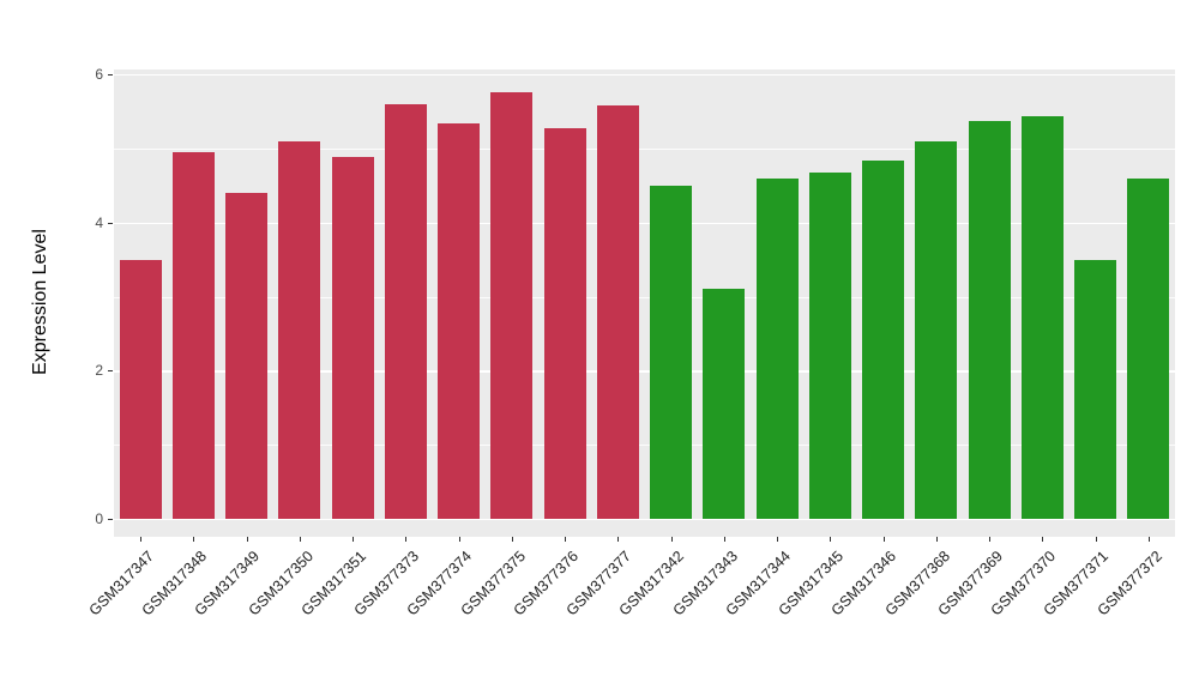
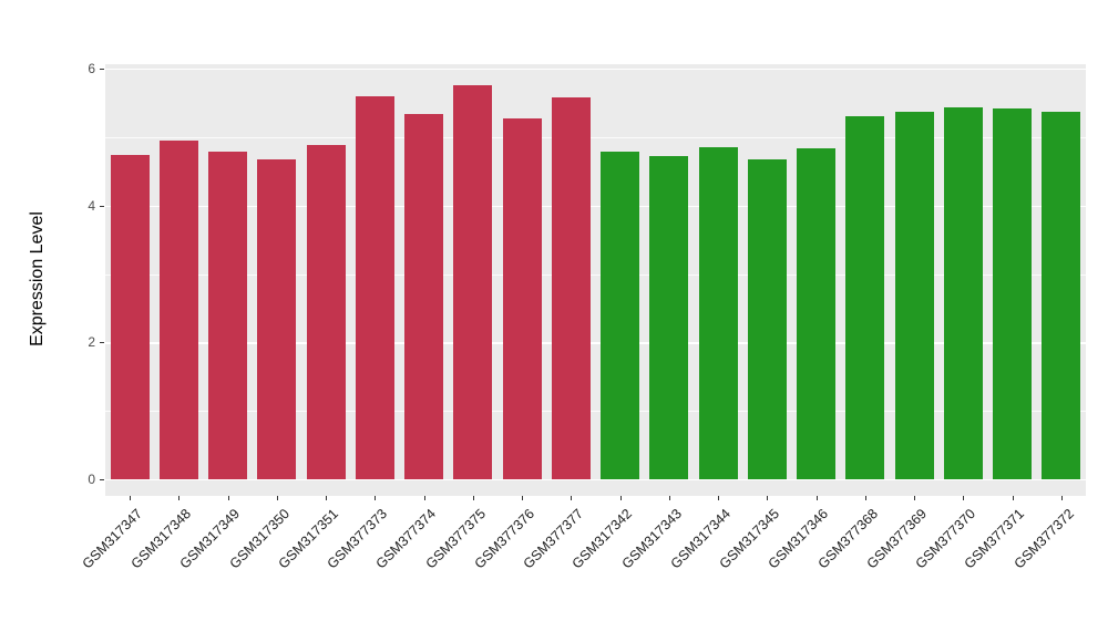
GSM317347: 3.5 -> 4.7
GSM317349: 4.4 -> 4.8
GSM317350: 5.1 -> 4.7
GSM317342: 4.5 -> 4.8
GSM317343: 3.1 -> 4.7
GSM317344: 4.6 -> 4.8
GSM377368: 5.1 -> 5.3
GSM377371: 3.5 -> 5.4
GSM377372: 4.6 -> 5.4
